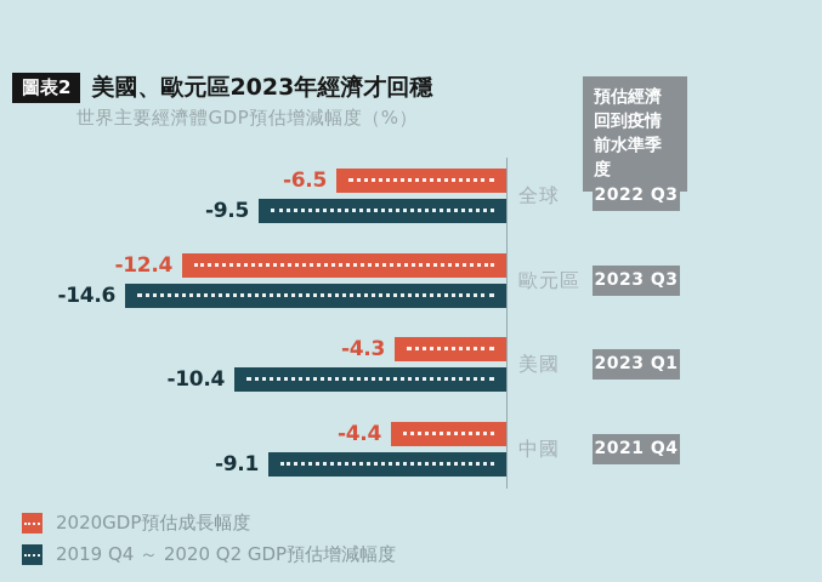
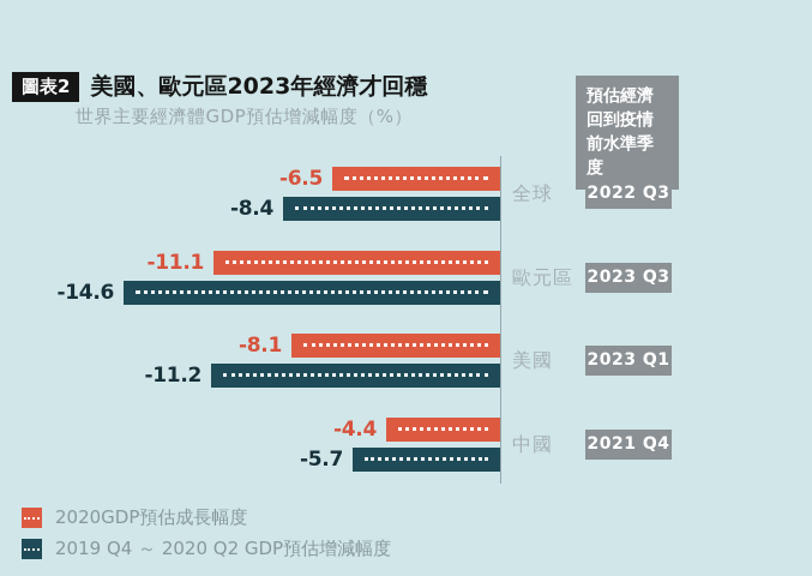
2019 Q4 ～ 2020 Q2 GDP預估增減幅度/全球: -9.5 -> -8.4
2020GDP預估成長幅度/歐元區: -12.4 -> -11.1
2020GDP預估成長幅度/美國: -4.3 -> -8.1
2019 Q4 ～ 2020 Q2 GDP預估增減幅度/美國: -10.4 -> -11.2
2019 Q4 ～ 2020 Q2 GDP預估增減幅度/中國: -9.1 -> -5.7
